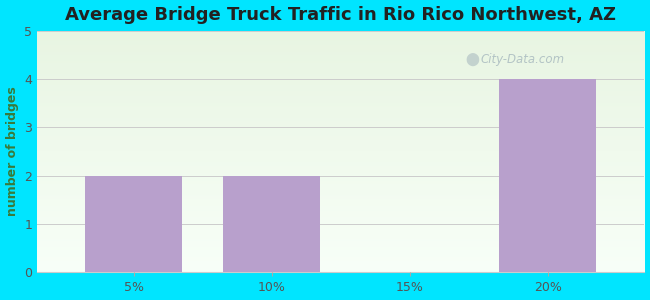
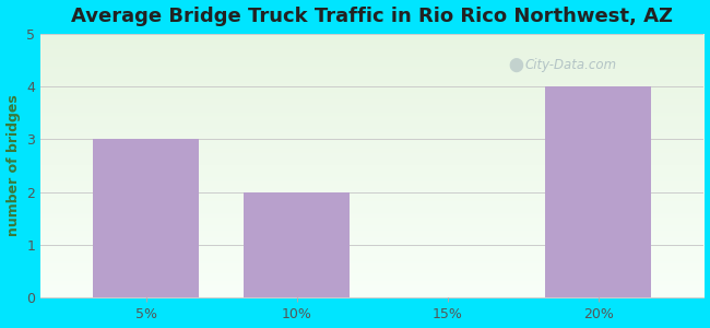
5%: 2 -> 3
